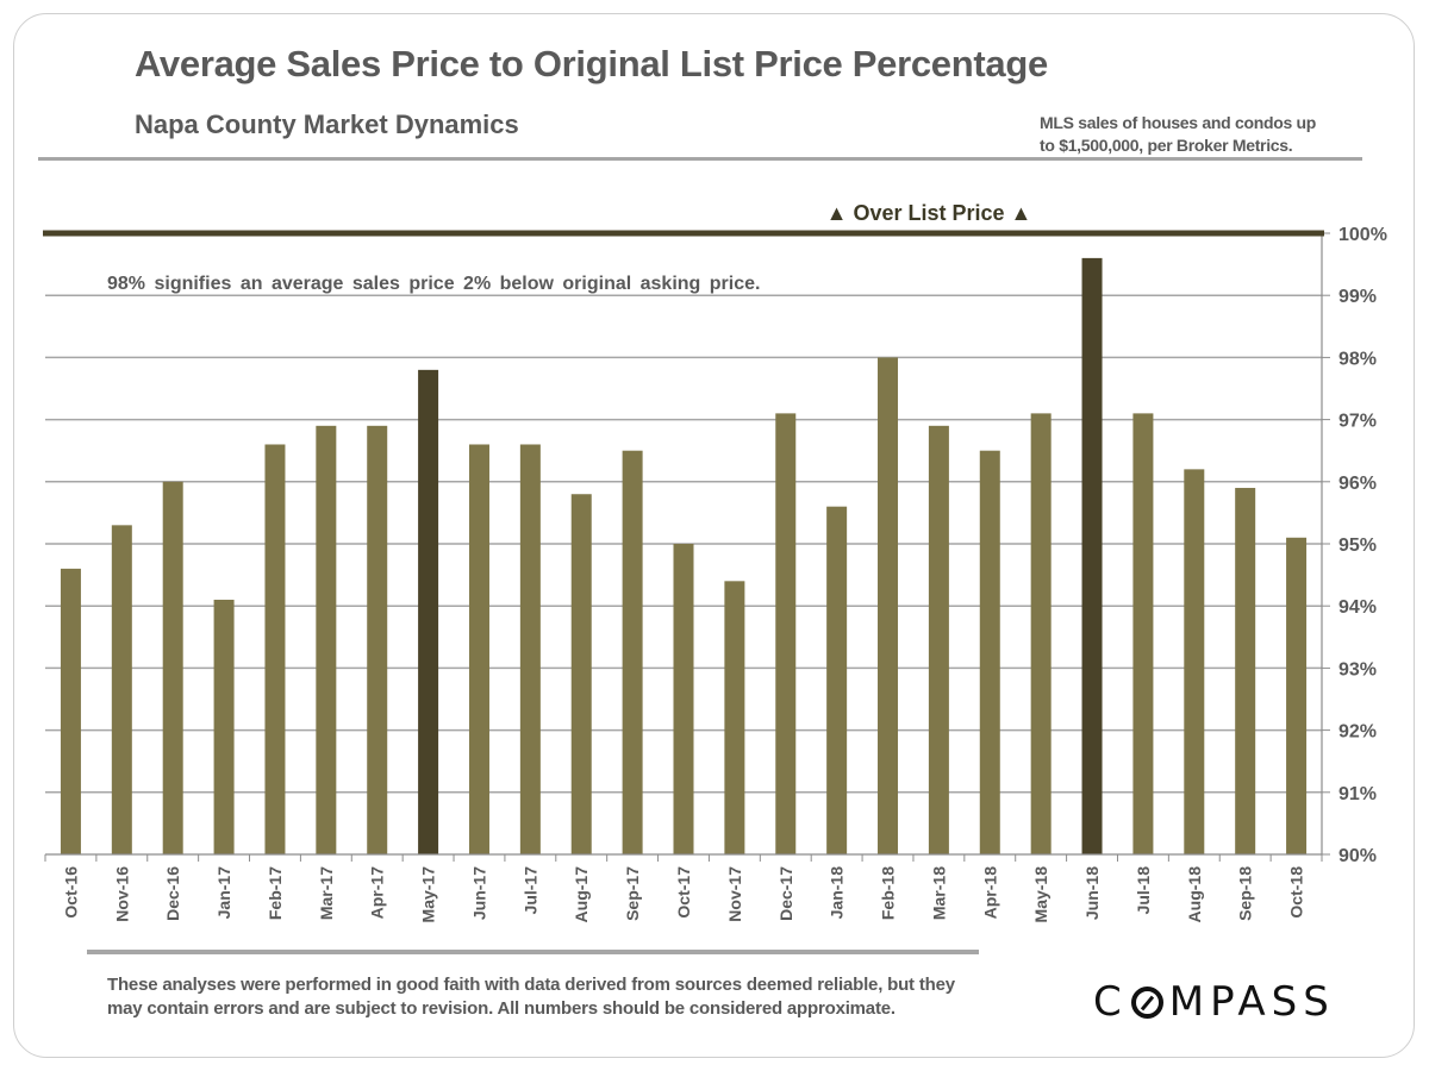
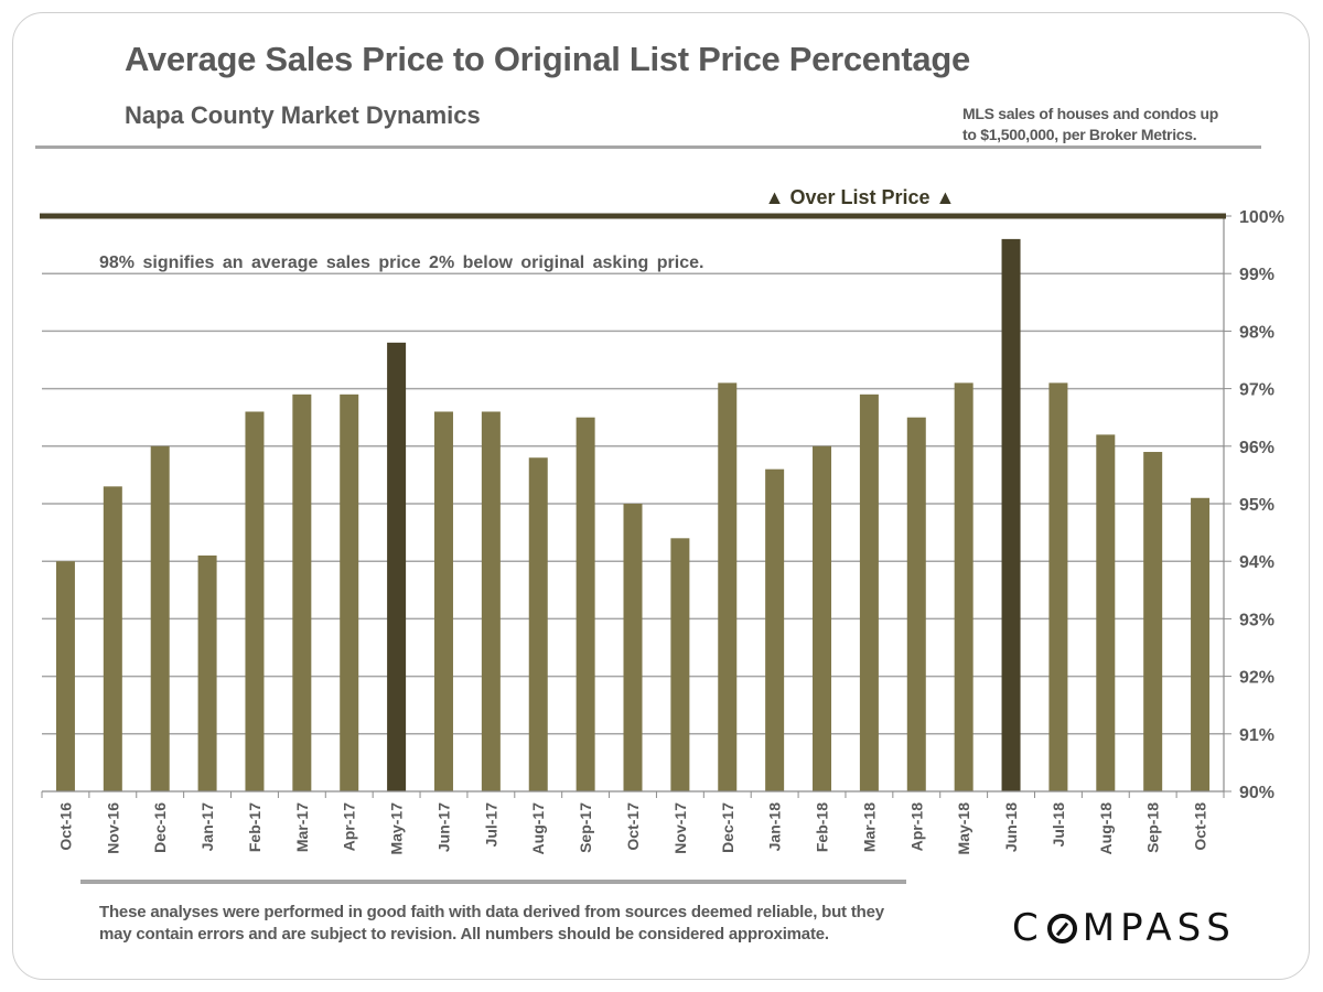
Oct-16: 94.6% -> 94.0%
Feb-18: 98.0% -> 96.0%
